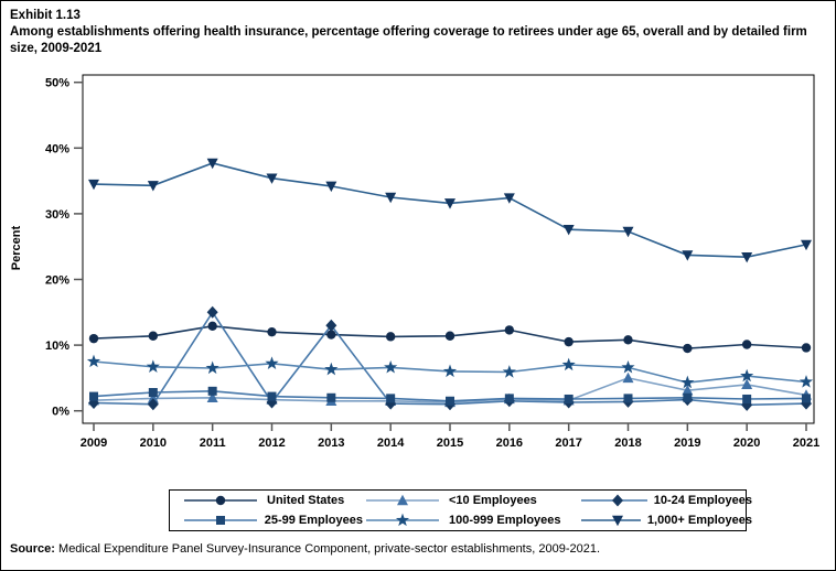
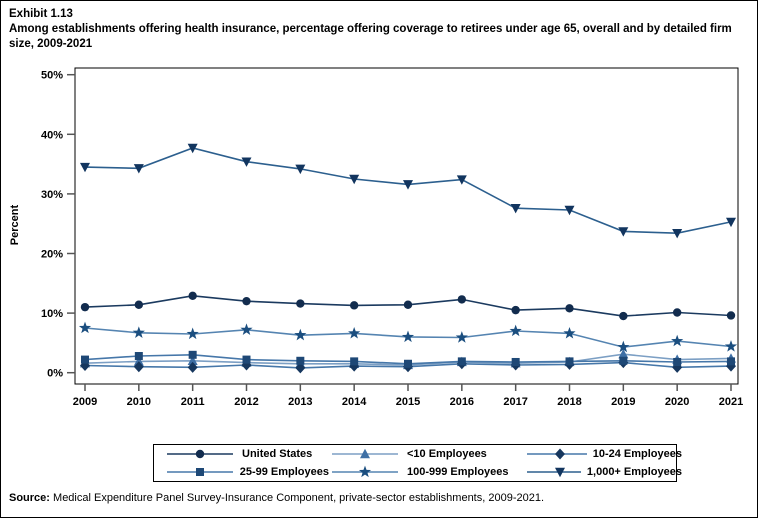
10-24 Employees/2011: 15% -> 1%
10-24 Employees/2013: 13% -> 1%
<10 Employees/2018: 5% -> 2%
<10 Employees/2020: 4% -> 2%
